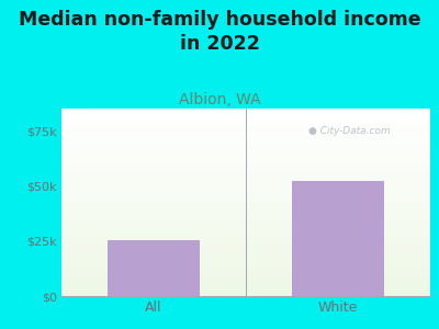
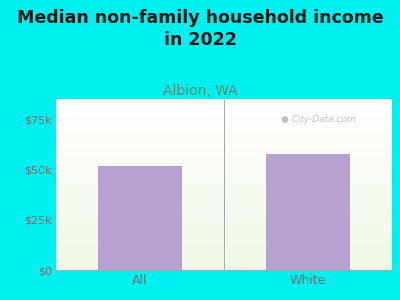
All: $25.5k -> $51.5k
White: $52.0k -> $57.5k
